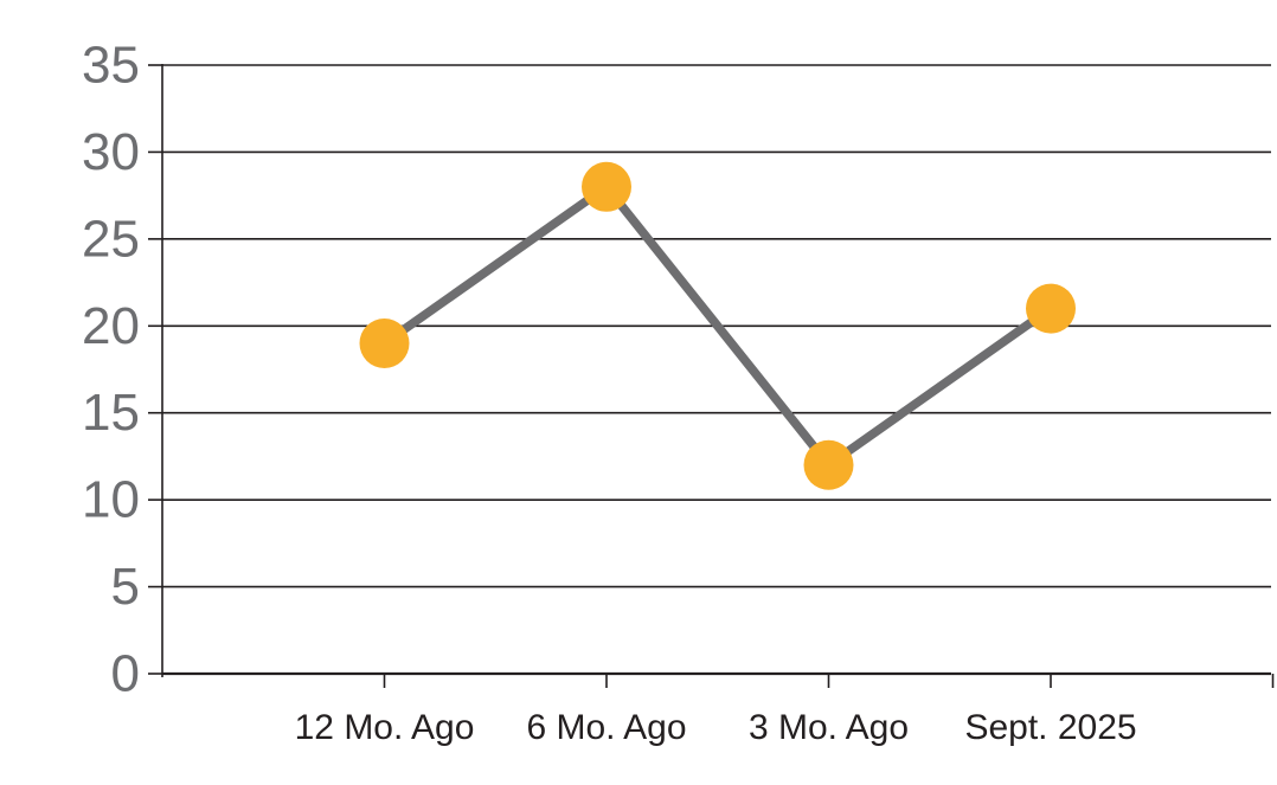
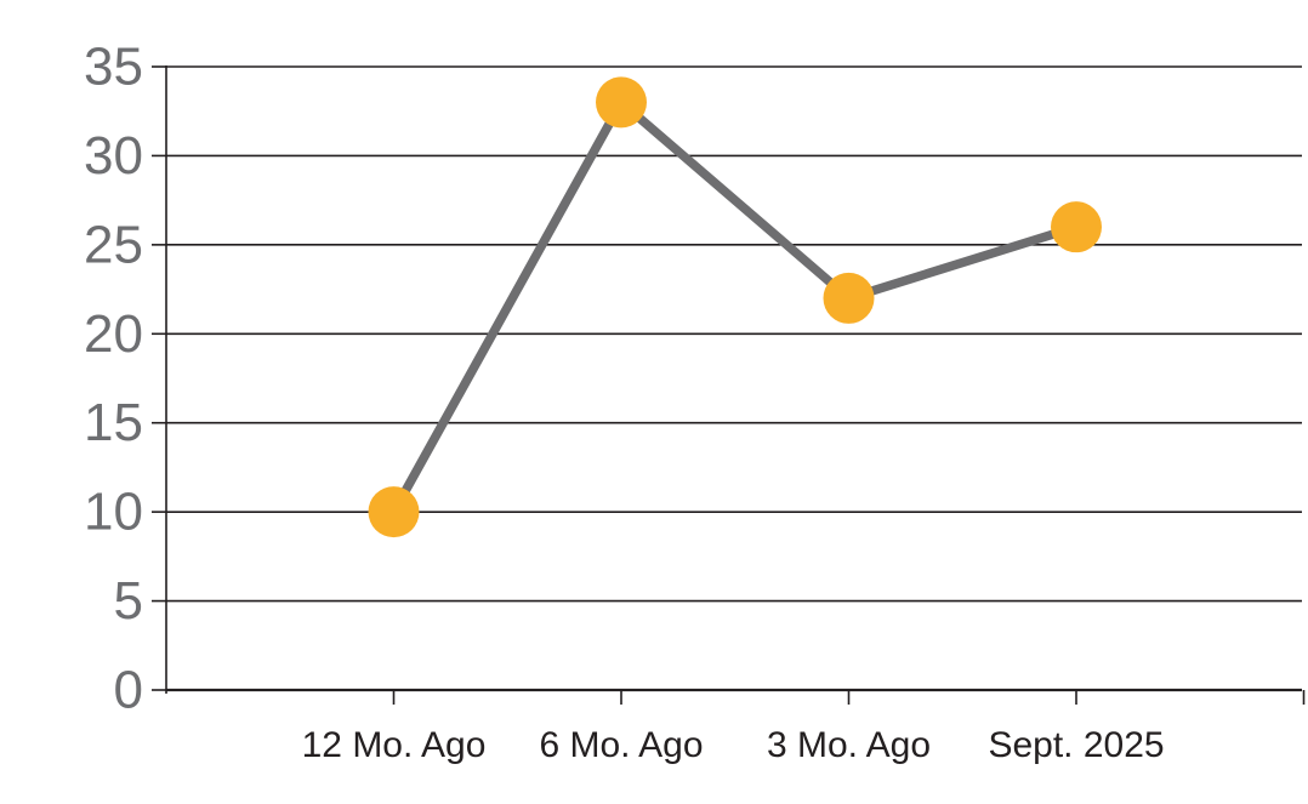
12 Mo. Ago: 19 -> 10
6 Mo. Ago: 28 -> 33
3 Mo. Ago: 12 -> 22
Sept. 2025: 21 -> 26
